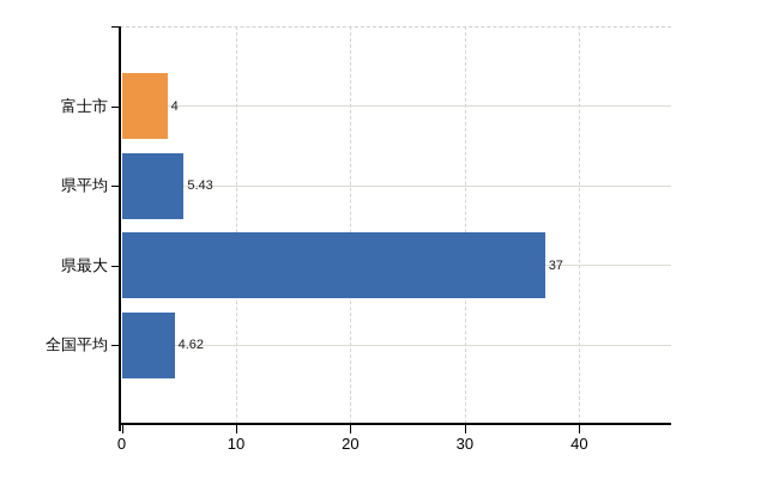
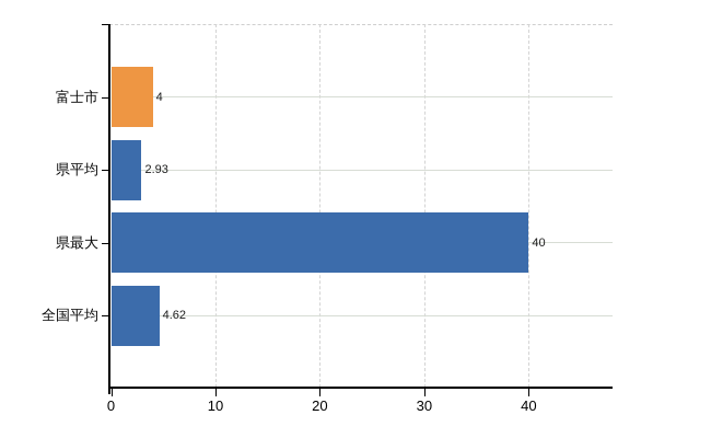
県平均: 5.43 -> 2.93
県最大: 37 -> 40
